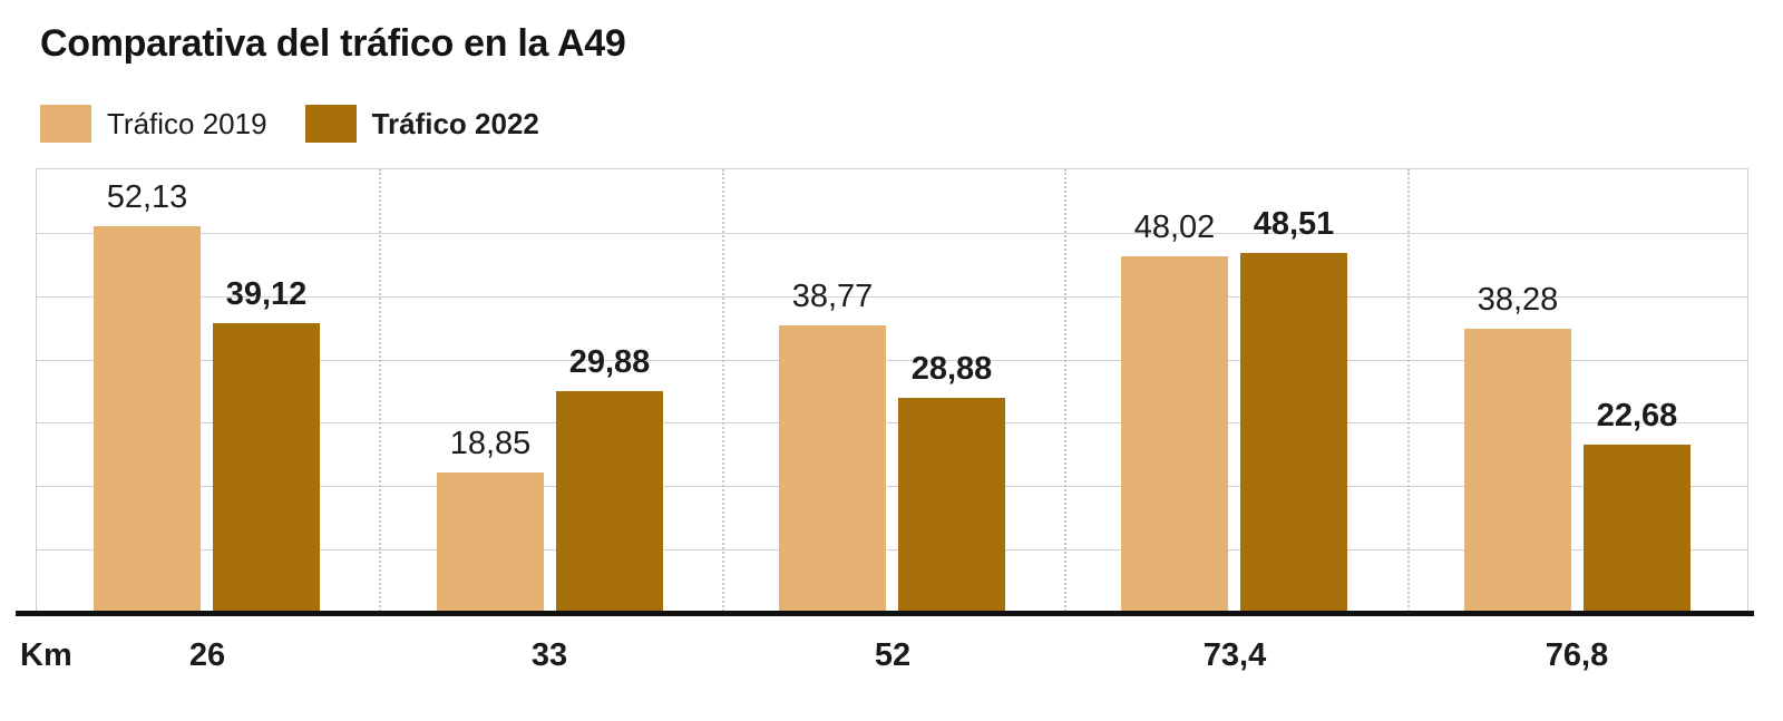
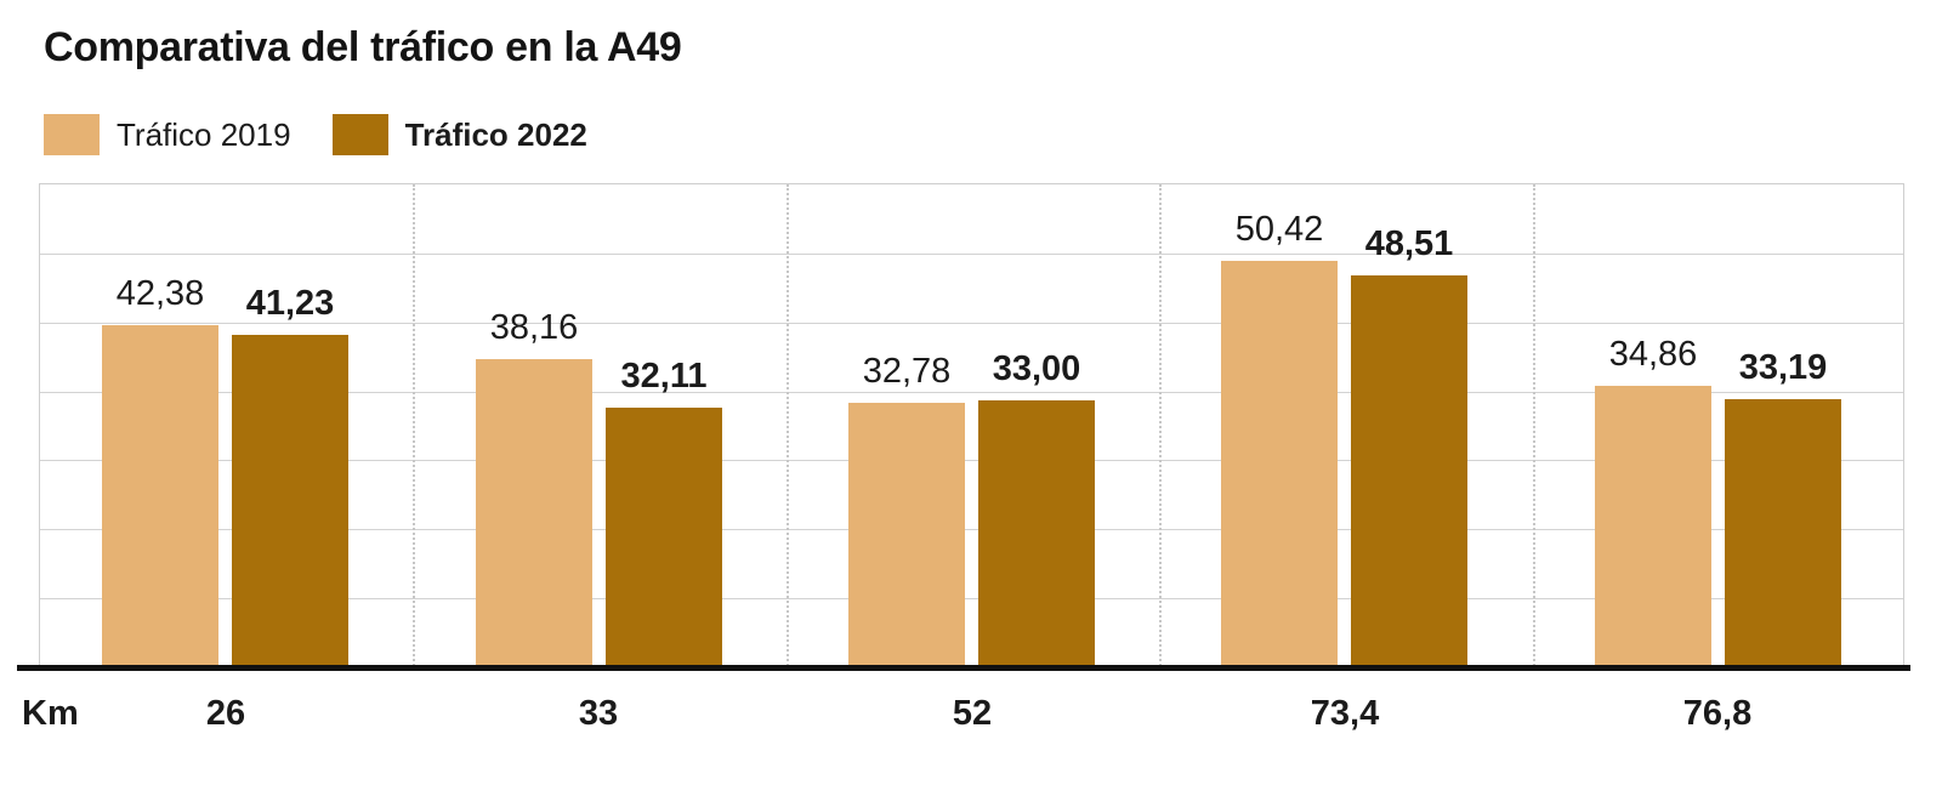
Tráfico 2019/26: 52,13 -> 42,38
Tráfico 2022/26: 39,12 -> 41,23
Tráfico 2019/33: 18,85 -> 38,16
Tráfico 2022/33: 29,88 -> 32,11
Tráfico 2019/52: 38,77 -> 32,78
Tráfico 2022/52: 28,88 -> 33,00
Tráfico 2019/73,4: 48,02 -> 50,42
Tráfico 2019/76,8: 38,28 -> 34,86
Tráfico 2022/76,8: 22,68 -> 33,19
